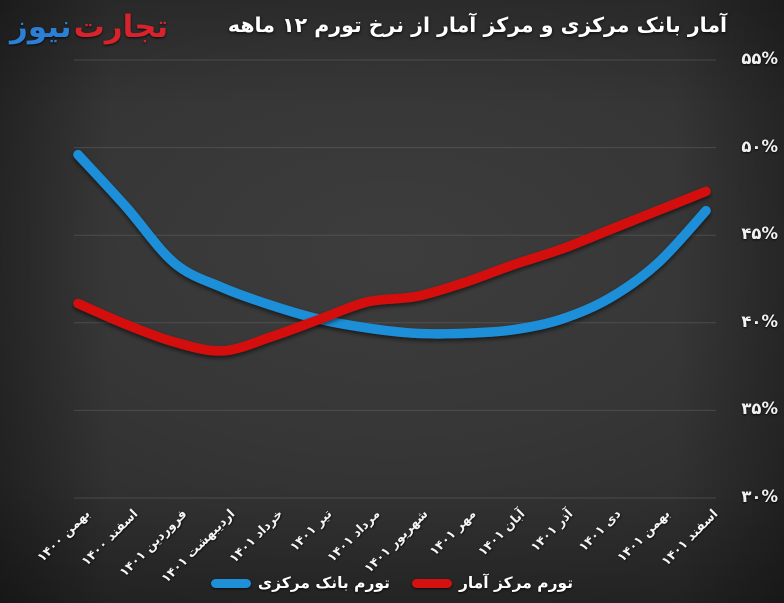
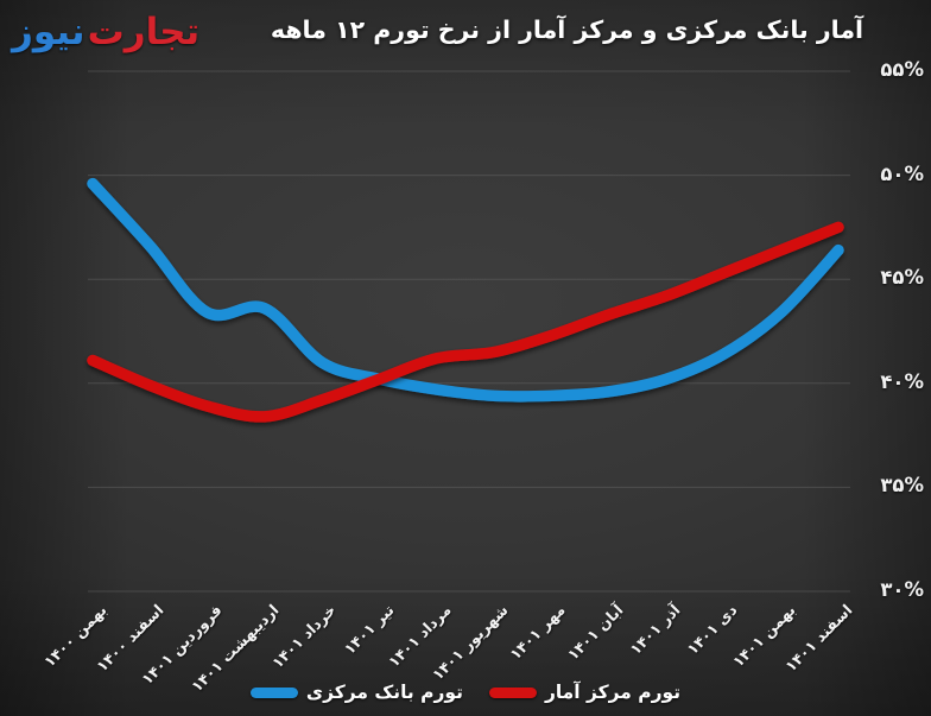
تورم بانک مرکزی/اردیبهشت ۱۴۰۱: 42.0% -> 43.6%
